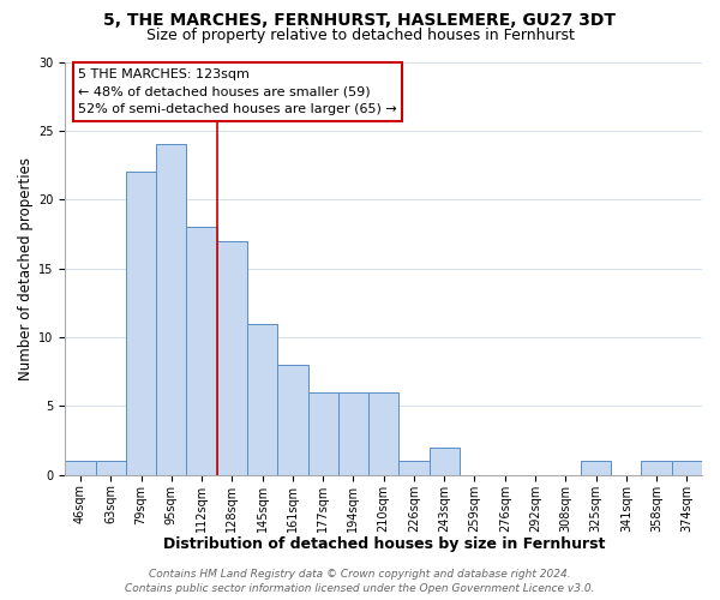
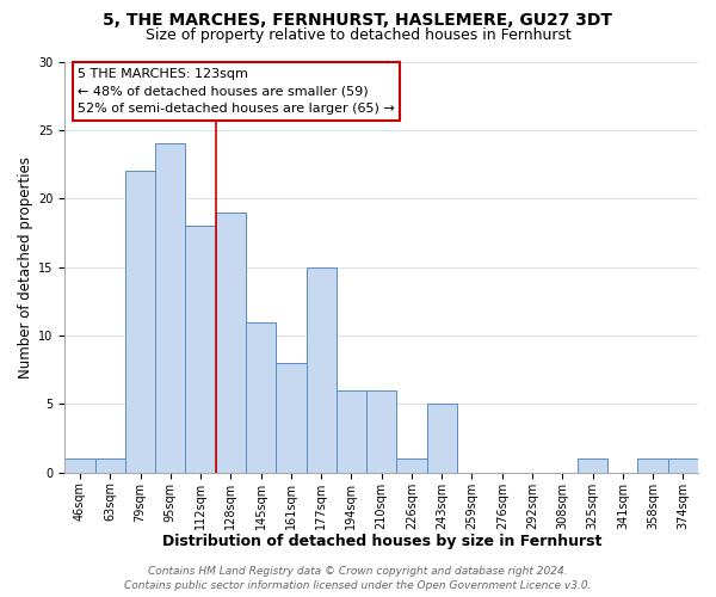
128sqm: 17 -> 19
177sqm: 6 -> 15
243sqm: 2 -> 5
